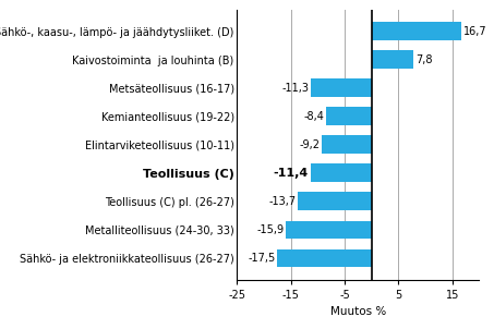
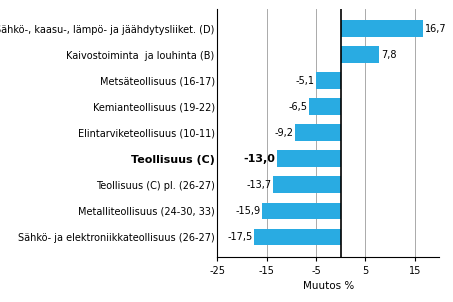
Metsäteollisuus (16-17): -11,3 -> -5,1
Kemianteollisuus (19-22): -8,4 -> -6,5
Teollisuus (C): -11,4 -> -13,0
